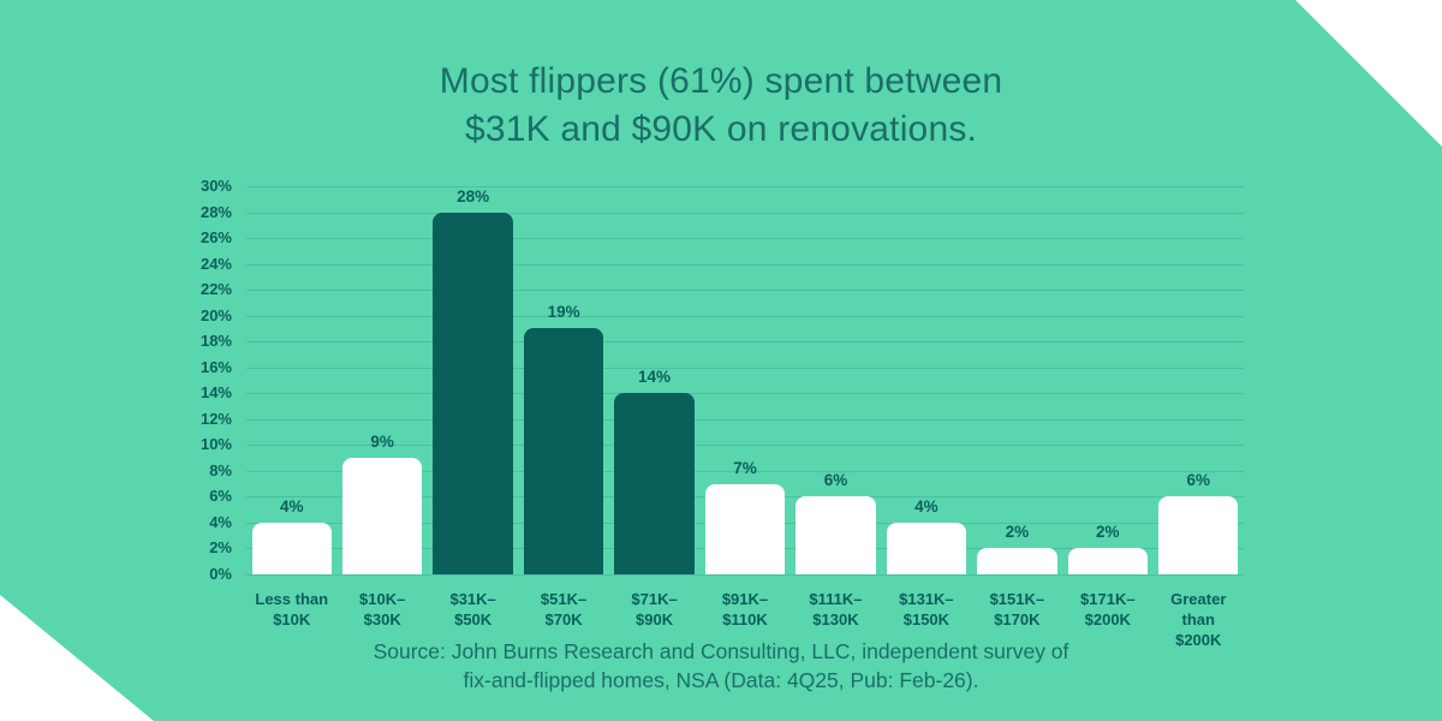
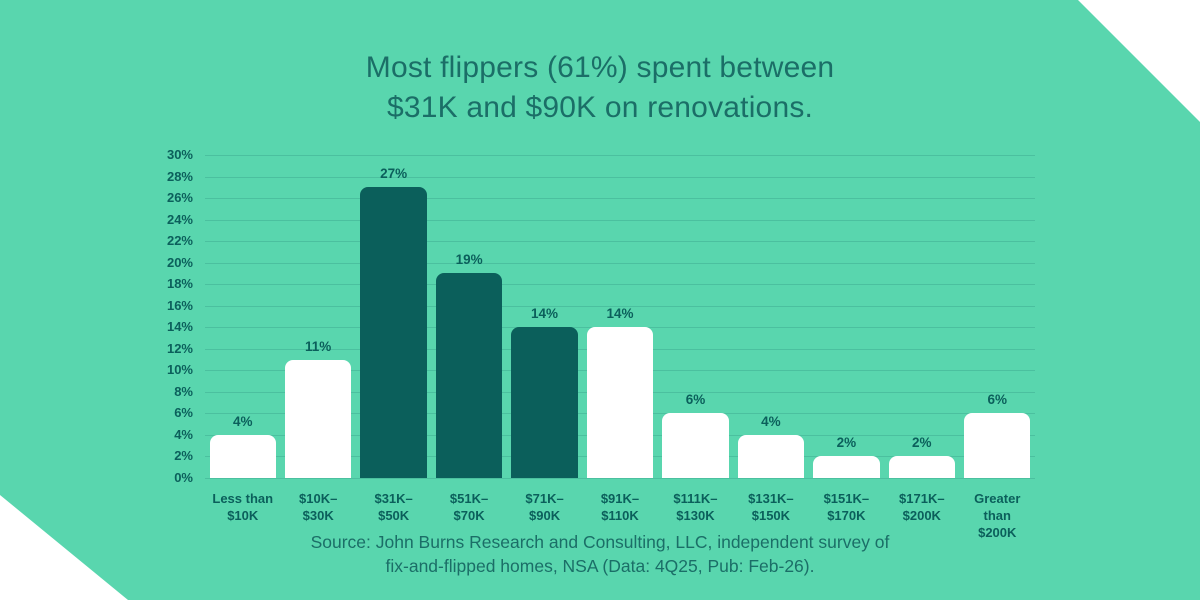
$10K– $30K: 9% -> 11%
$31K– $50K: 28% -> 27%
$91K– $110K: 7% -> 14%
